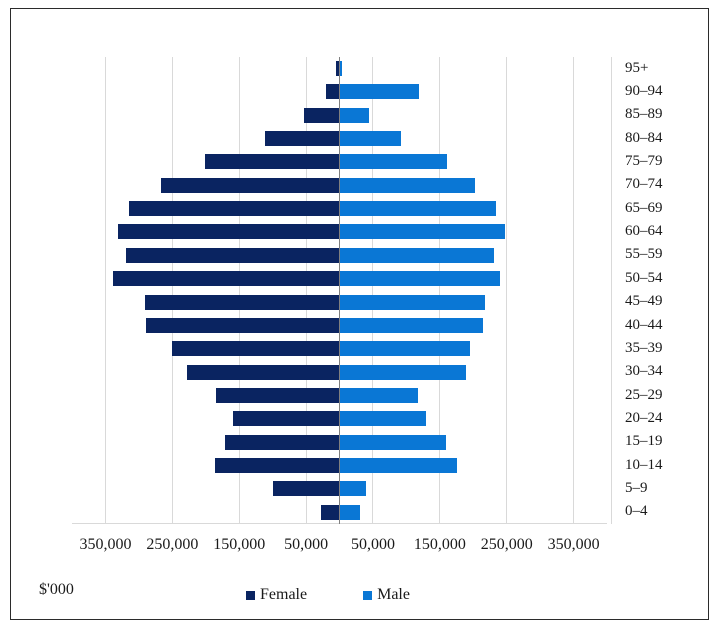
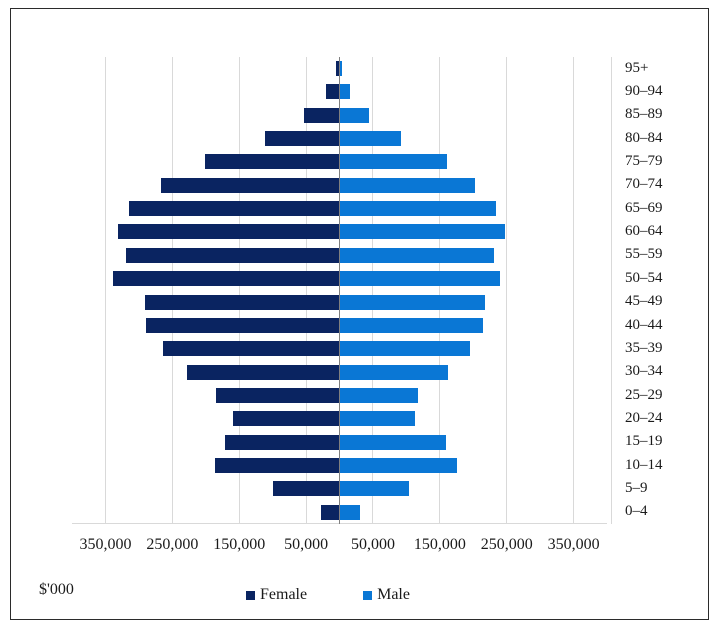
Male/90–94: 120000 -> 20000
Female/35–39: 250000 -> 260000
Male/30–34: 190000 -> 160000
Male/20–24: 130000 -> 110000
Male/5–9: 40000 -> 100000
